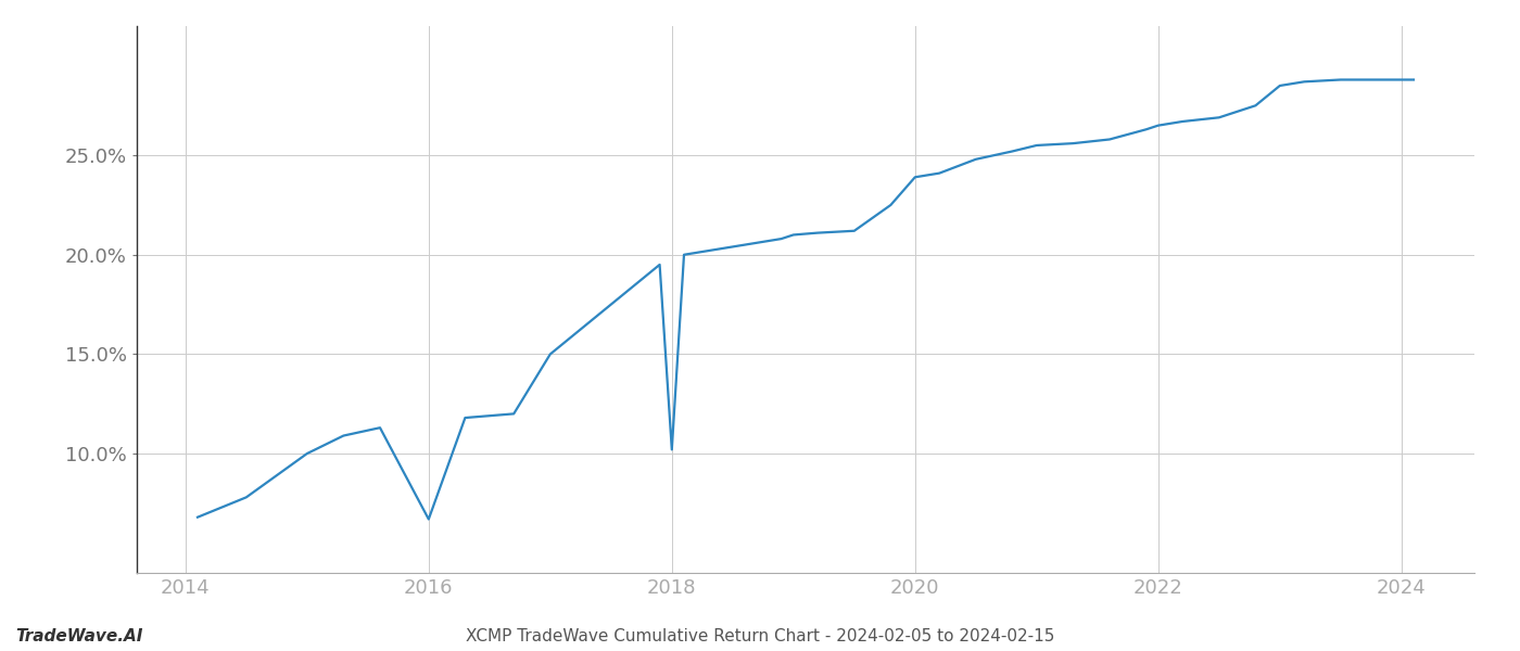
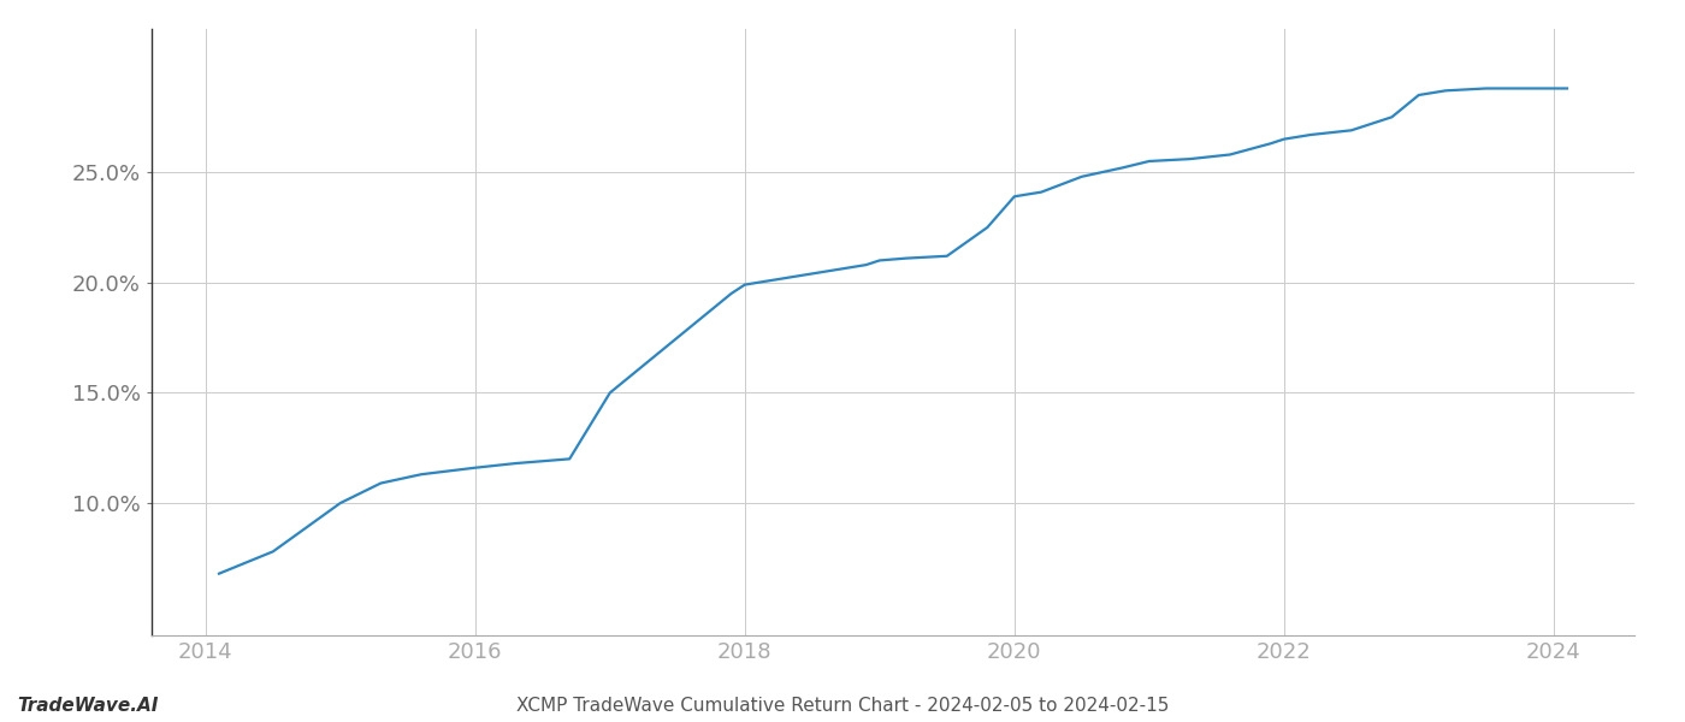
2016: 6.7% -> 11.6%
2018: 10.2% -> 19.9%
